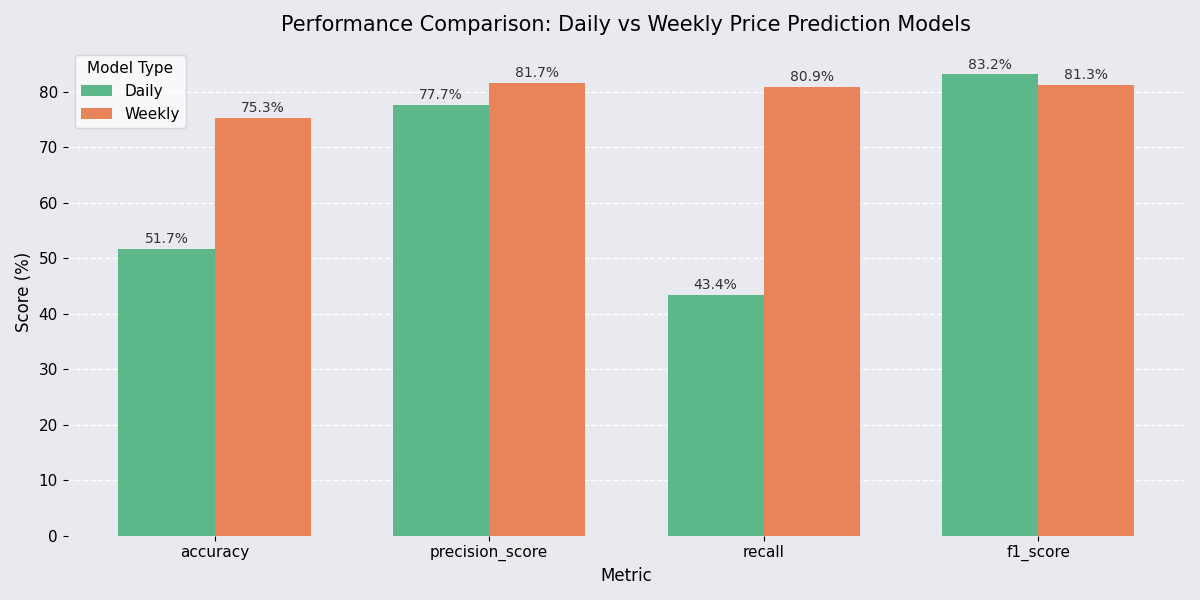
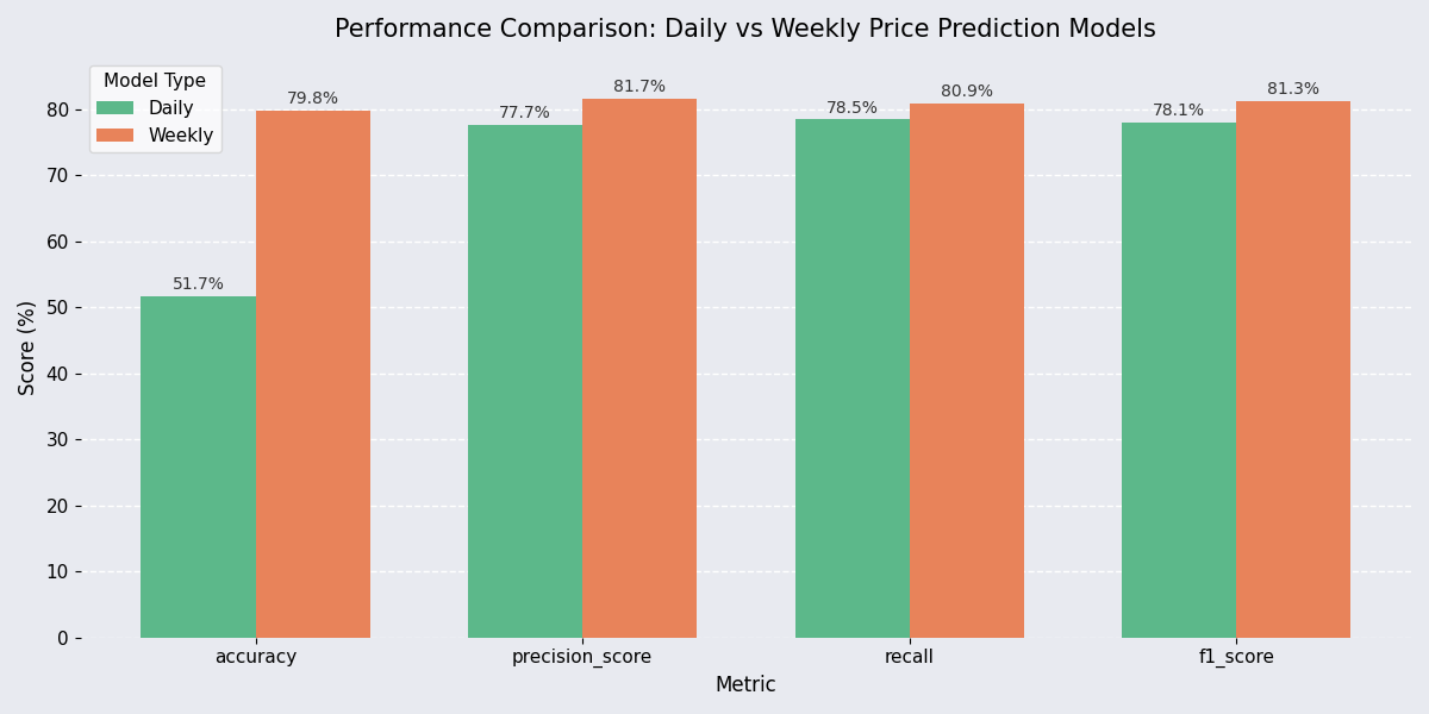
Weekly/accuracy: 75.3% -> 79.8%
Daily/recall: 43.4% -> 78.5%
Daily/f1_score: 83.2% -> 78.1%
